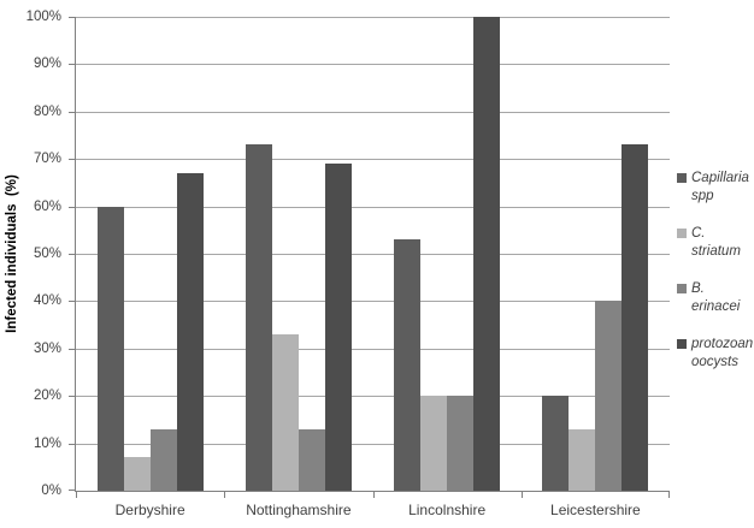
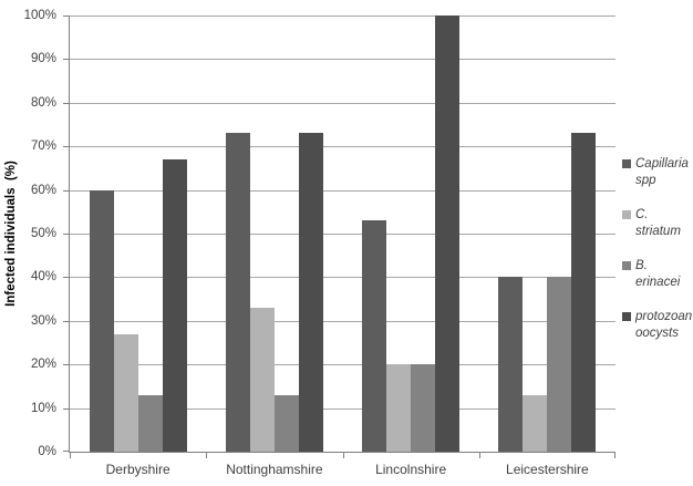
C. striatum/Derbyshire: 7% -> 27%
protozoan oocysts/Nottinghamshire: 69% -> 73%
Capillaria spp/Leicestershire: 20% -> 40%
